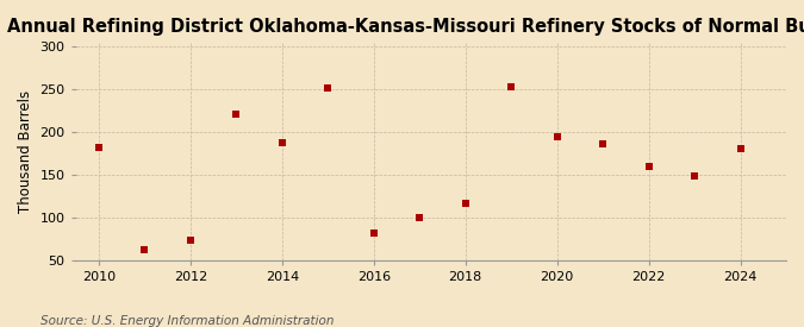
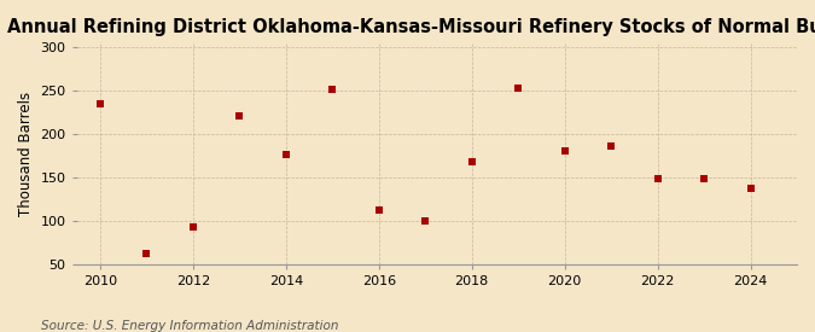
2010: 182 -> 235
2012: 74 -> 93
2014: 188 -> 177
2016: 82 -> 113
2018: 116 -> 168
2020: 194 -> 180
2022: 160 -> 149
2024: 180 -> 137
